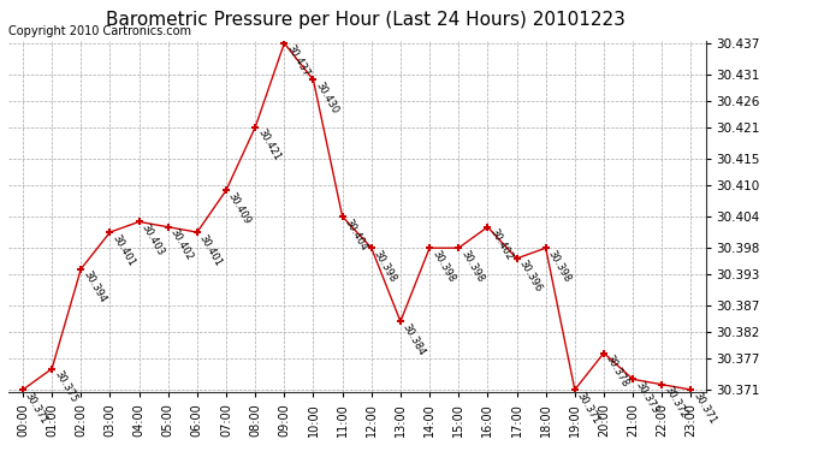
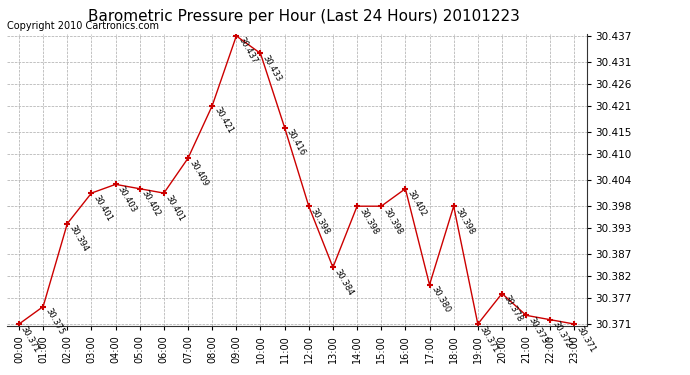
10:00: 30.430 -> 30.433
11:00: 30.404 -> 30.416
17:00: 30.396 -> 30.380
